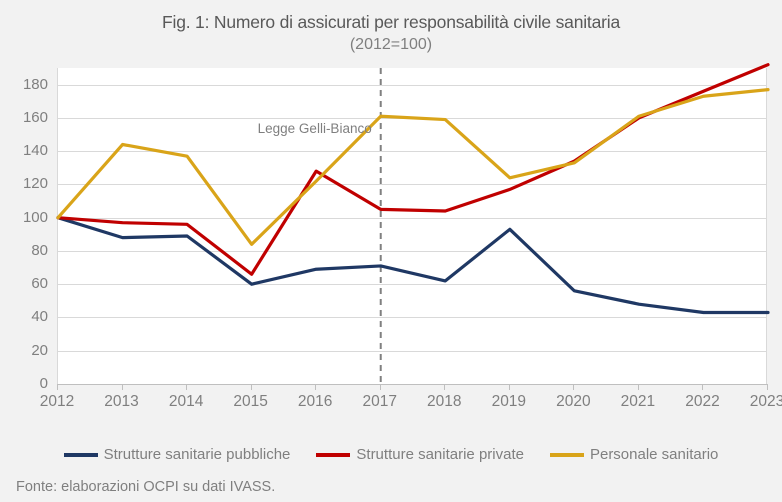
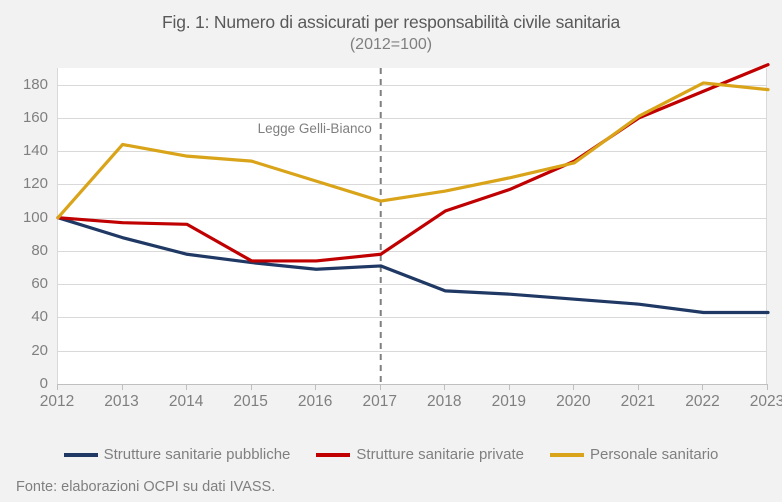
Strutture sanitarie pubbliche/2014: 89 -> 78
Strutture sanitarie pubbliche/2015: 60 -> 73
Strutture sanitarie private/2015: 66 -> 74
Personale sanitario/2015: 84 -> 134
Strutture sanitarie private/2016: 128 -> 74
Strutture sanitarie private/2017: 105 -> 78
Personale sanitario/2017: 161 -> 110
Strutture sanitarie pubbliche/2018: 62 -> 56
Personale sanitario/2018: 159 -> 116
Strutture sanitarie pubbliche/2019: 93 -> 54
Strutture sanitarie pubbliche/2020: 56 -> 51
Personale sanitario/2022: 173 -> 181
